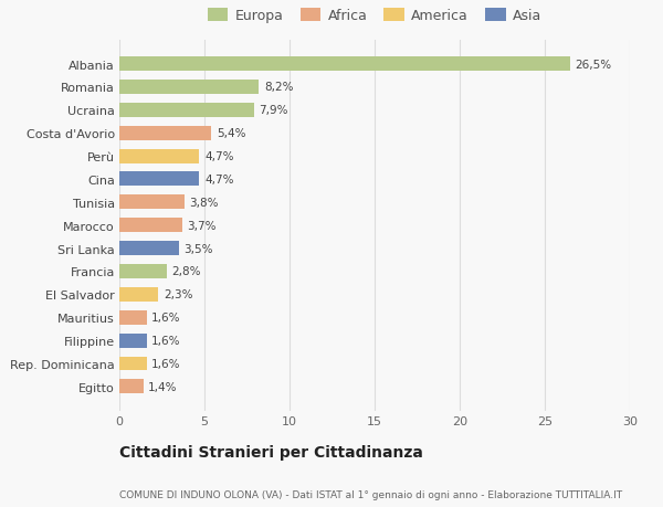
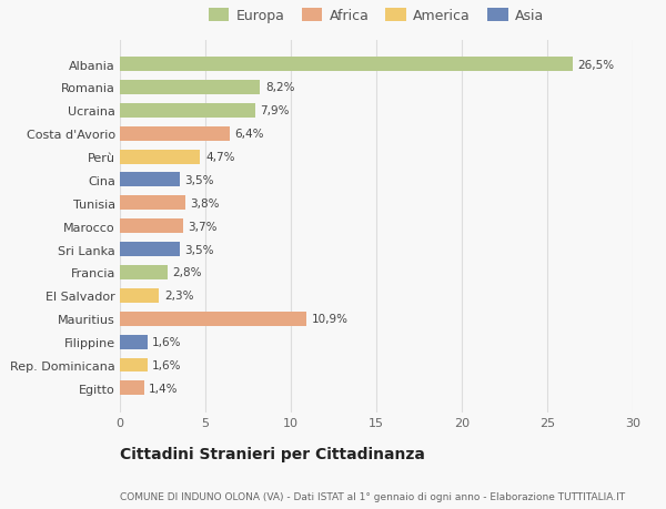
Costa d'Avorio: 5,4% -> 6,4%
Cina: 4,7% -> 3,5%
Mauritius: 1,6% -> 10,9%
